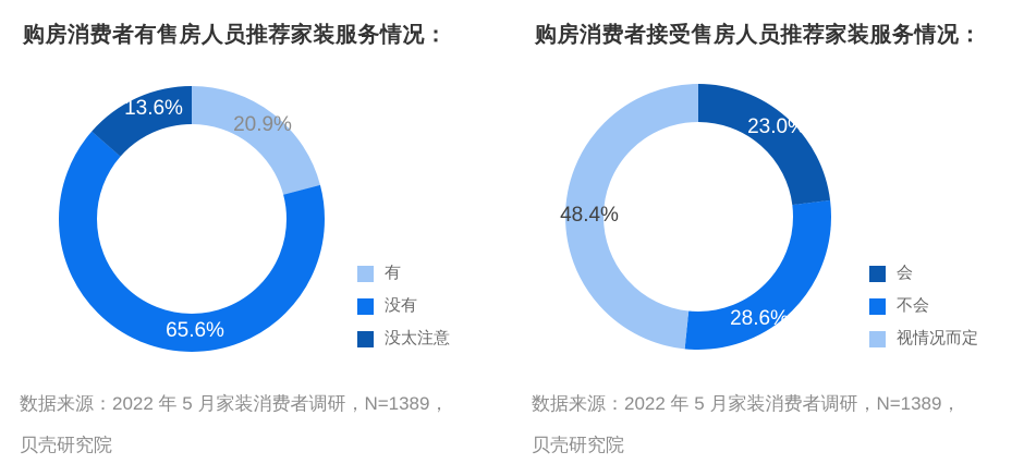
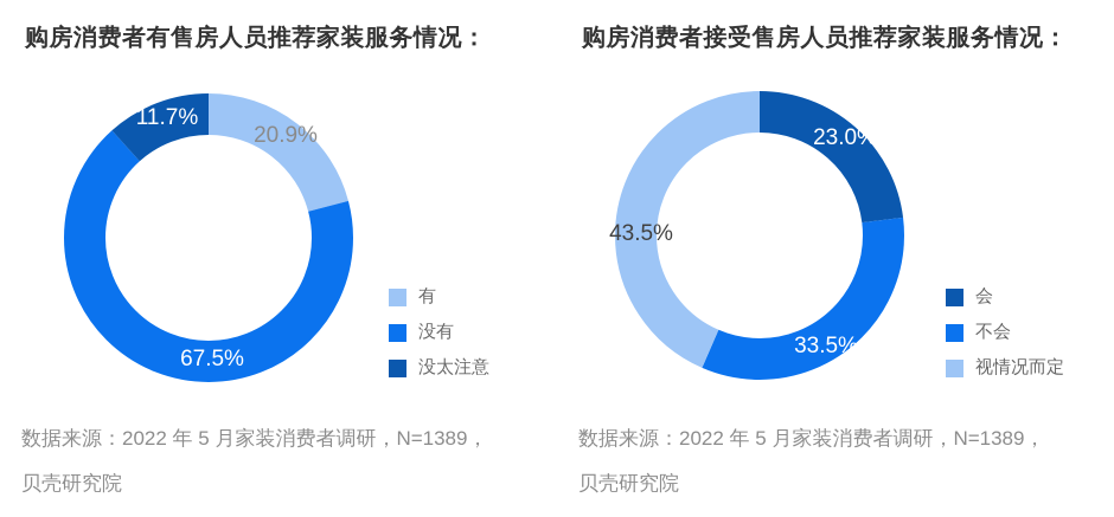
购房消费者有售房人员推荐家装服务情况：/没有: 65.6% -> 67.5%
购房消费者有售房人员推荐家装服务情况：/没太注意: 13.6% -> 11.7%
购房消费者接受售房人员推荐家装服务情况：/不会: 28.6% -> 33.5%
购房消费者接受售房人员推荐家装服务情况：/视情况而定: 48.4% -> 43.5%
